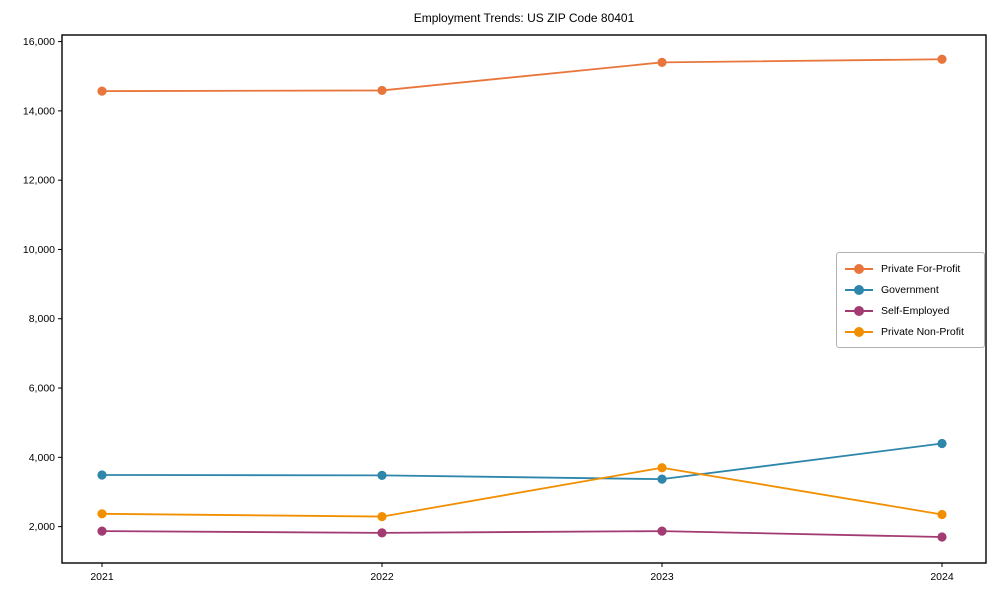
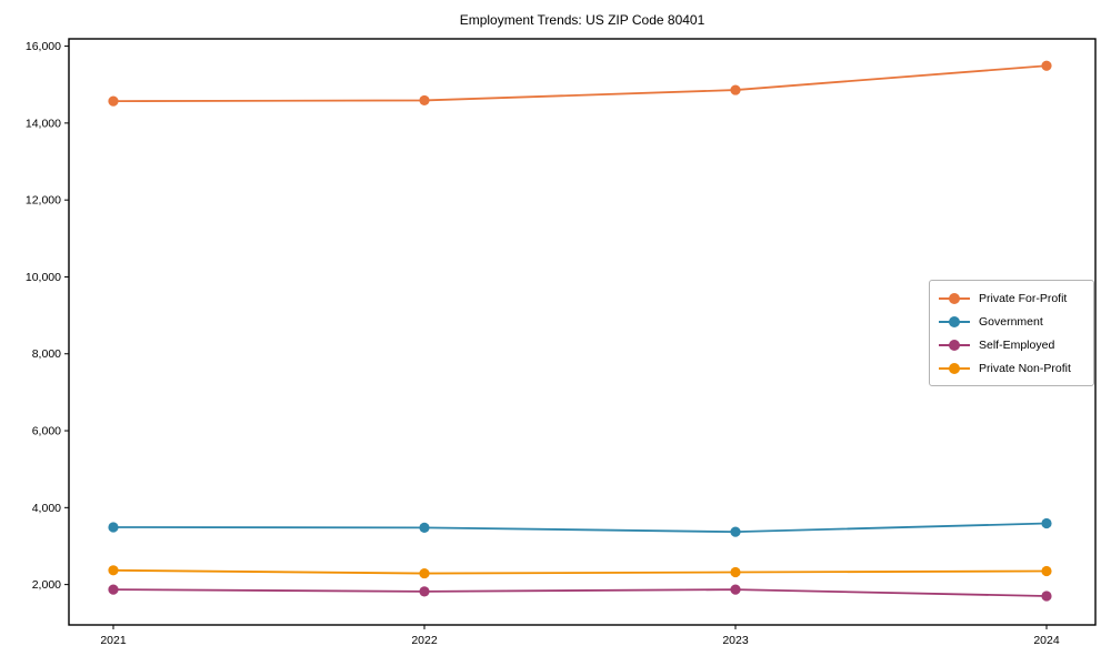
Private For-Profit/2023: 15400 -> 14900
Private Non-Profit/2023: 3700 -> 2300
Government/2024: 4400 -> 3600
